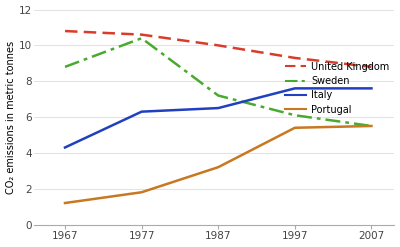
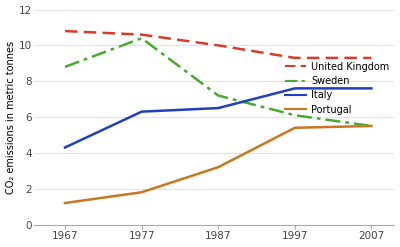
United Kingdom/2007: 8.8 -> 9.3
